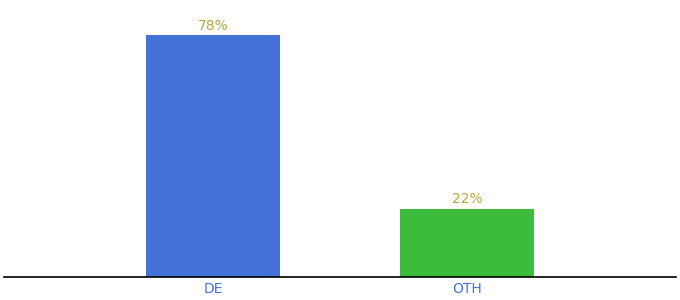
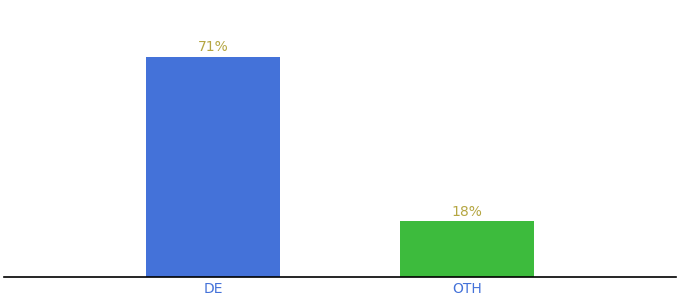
DE: 78% -> 71%
OTH: 22% -> 18%
